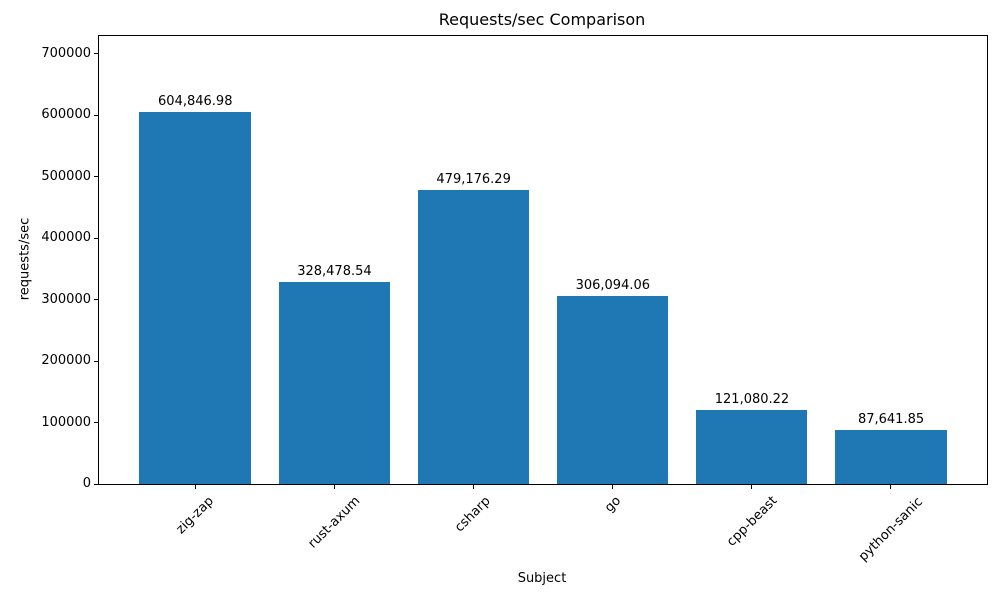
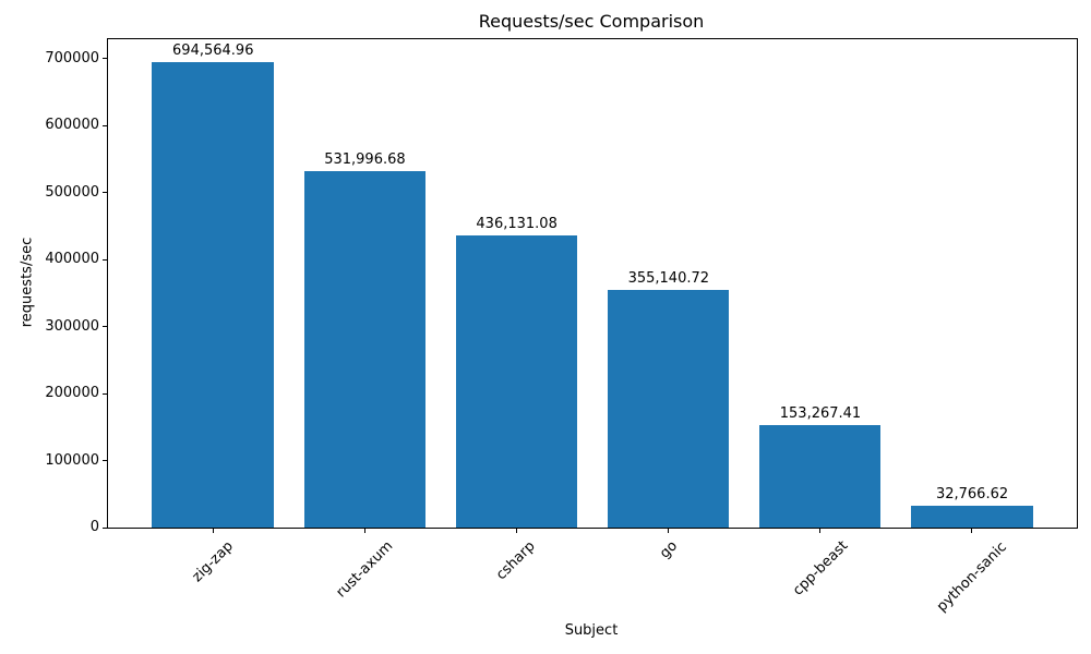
zig-zap: 604,846.98 -> 694,564.96
rust-axum: 328,478.54 -> 531,996.68
csharp: 479,176.29 -> 436,131.08
go: 306,094.06 -> 355,140.72
cpp-beast: 121,080.22 -> 153,267.41
python-sanic: 87,641.85 -> 32,766.62
